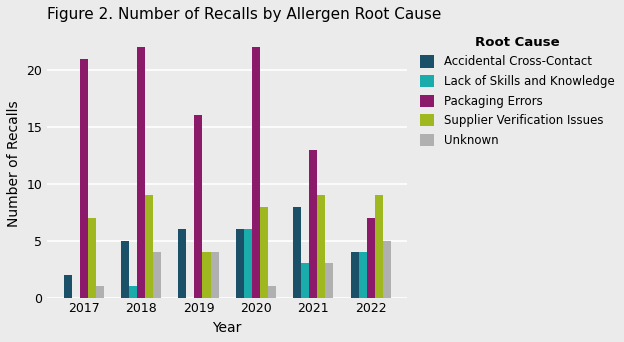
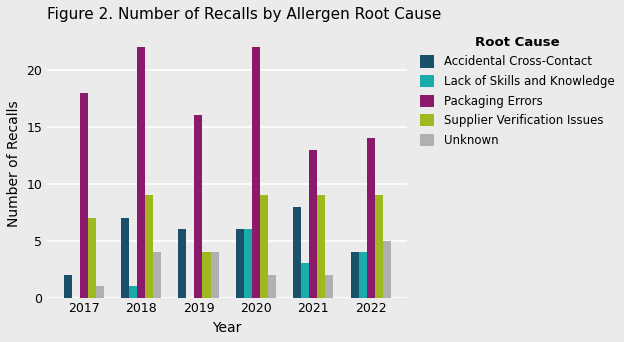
Packaging Errors/2017: 21 -> 18
Accidental Cross-Contact/2018: 5 -> 7
Supplier Verification Issues/2020: 8 -> 9
Unknown/2020: 1 -> 2
Unknown/2021: 3 -> 2
Packaging Errors/2022: 7 -> 14
